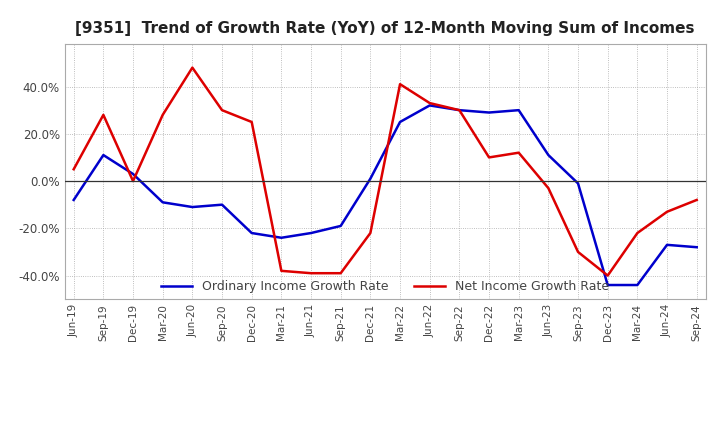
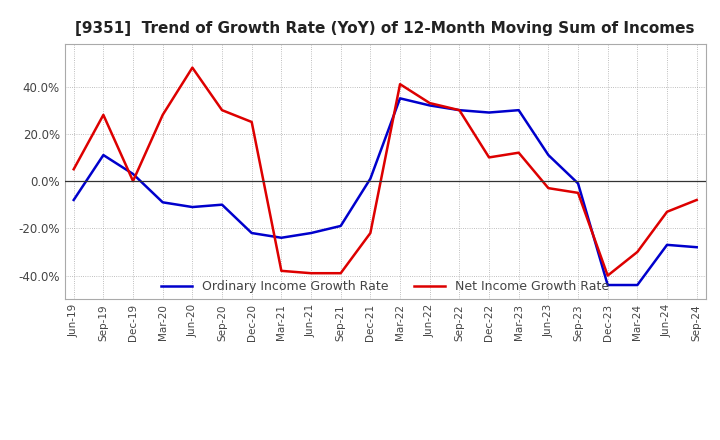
Ordinary Income Growth Rate/Mar-22: 25% -> 35%
Net Income Growth Rate/Sep-23: -30% -> -5%
Net Income Growth Rate/Mar-24: -22% -> -30%
